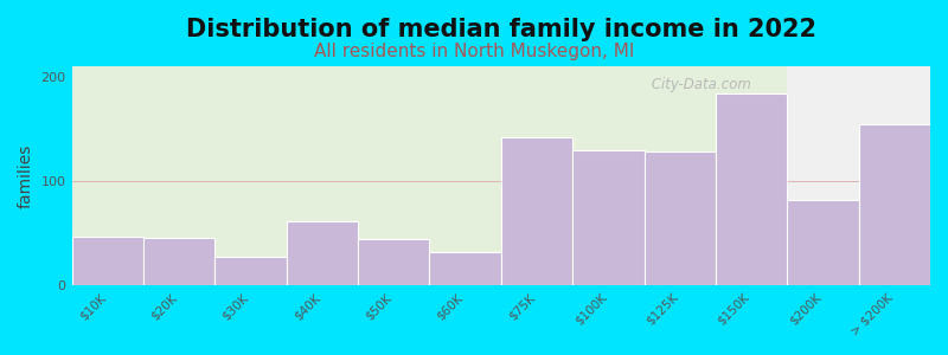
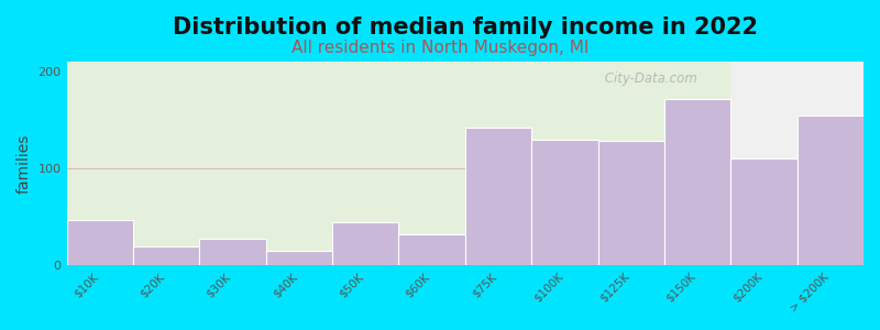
$20K: 46 -> 20
$40K: 62 -> 15
$150K: 184 -> 172
$200K: 82 -> 110
